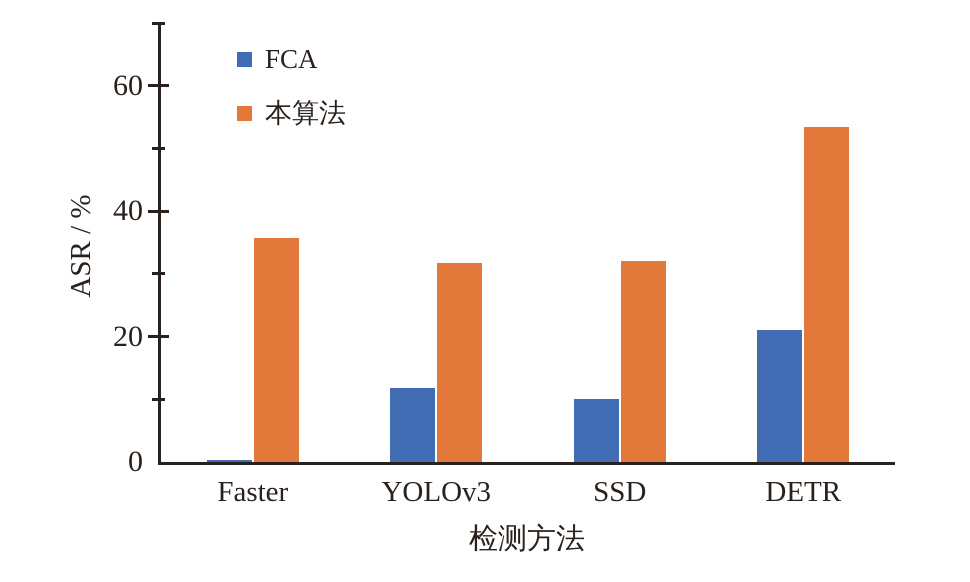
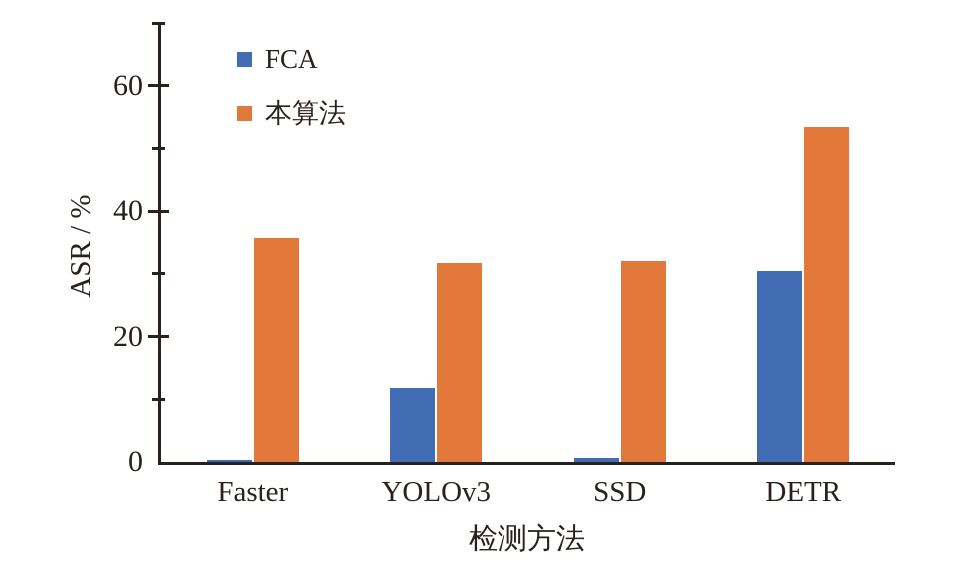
FCA/SSD: 10 -> 1
FCA/DETR: 21 -> 30
